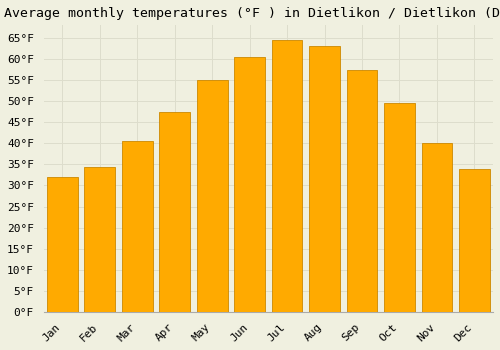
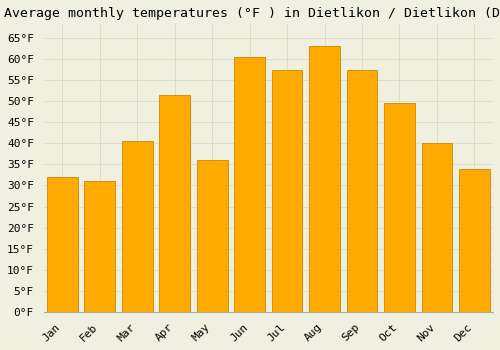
Feb: 34.5°F -> 31.0°F
Apr: 47.5°F -> 51.5°F
May: 55.0°F -> 36.0°F
Jul: 64.5°F -> 57.5°F
